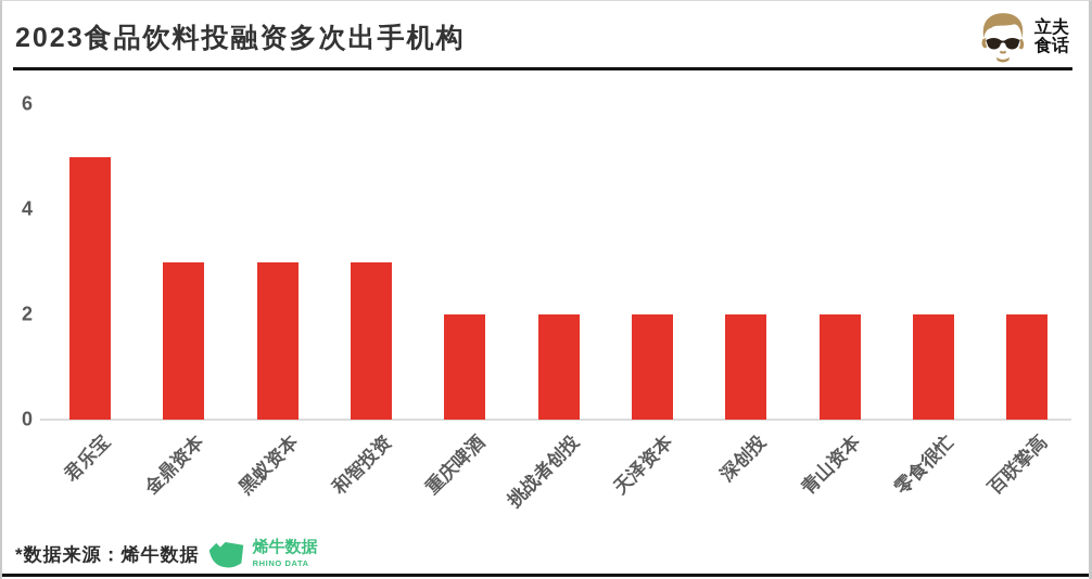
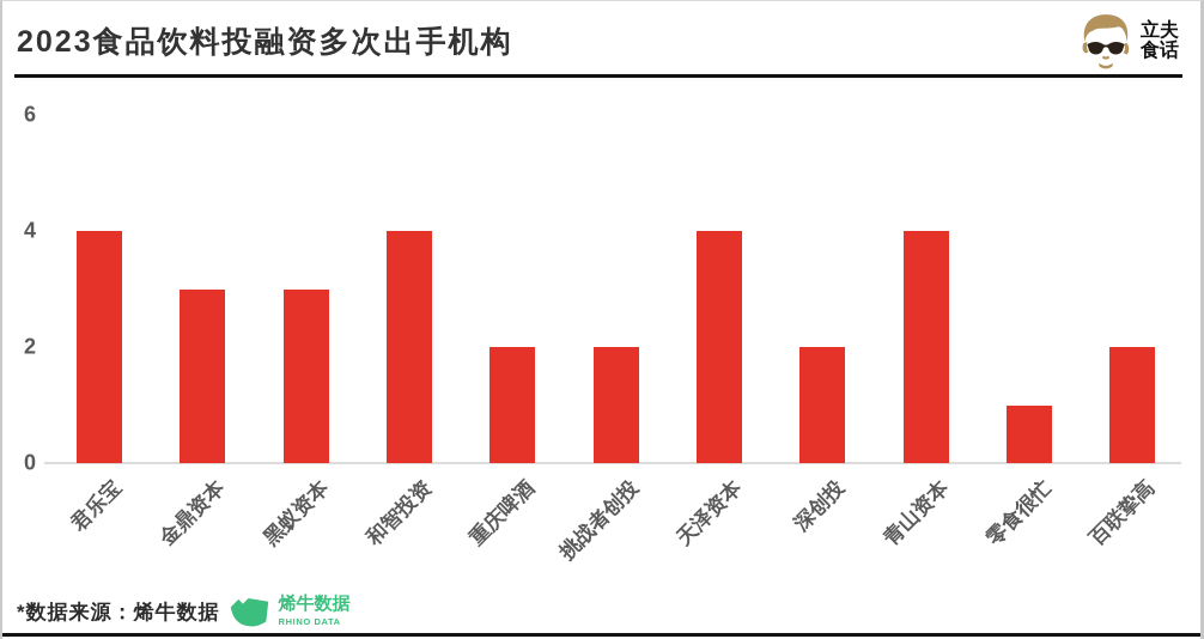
君乐宝: 5 -> 4
和智投资: 3 -> 4
天泽资本: 2 -> 4
青山资本: 2 -> 4
零食很忙: 2 -> 1
